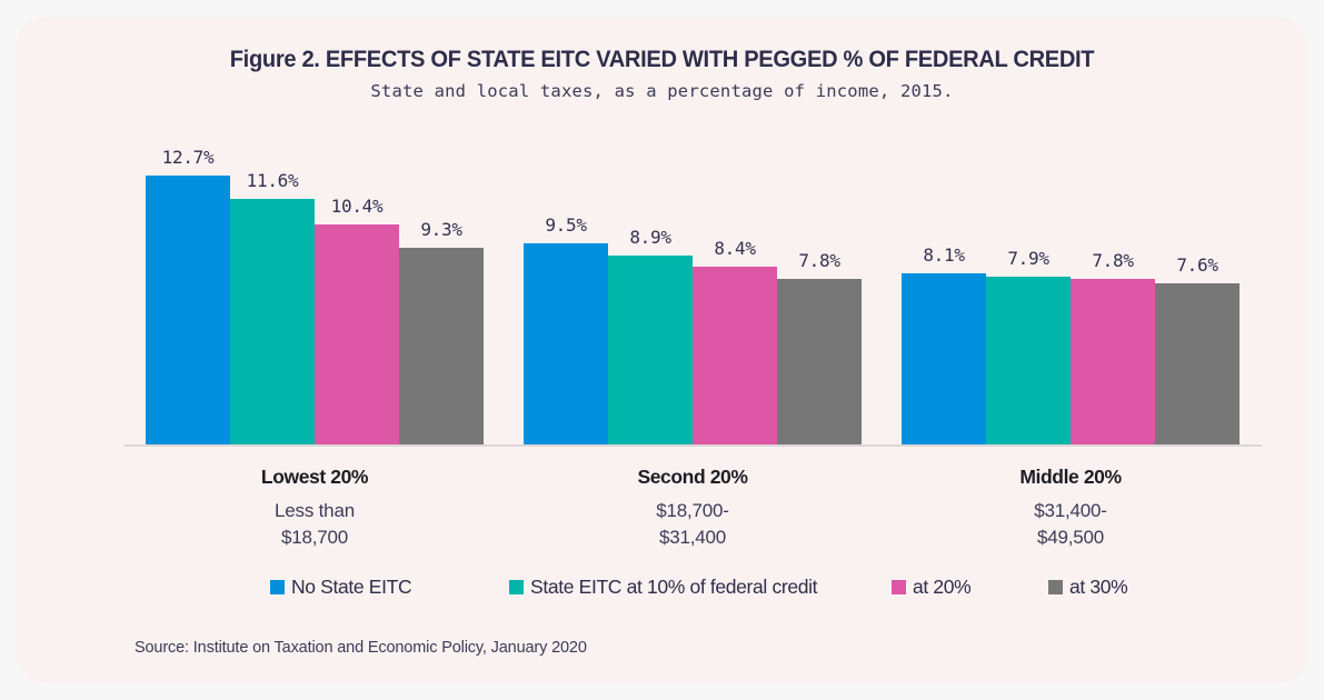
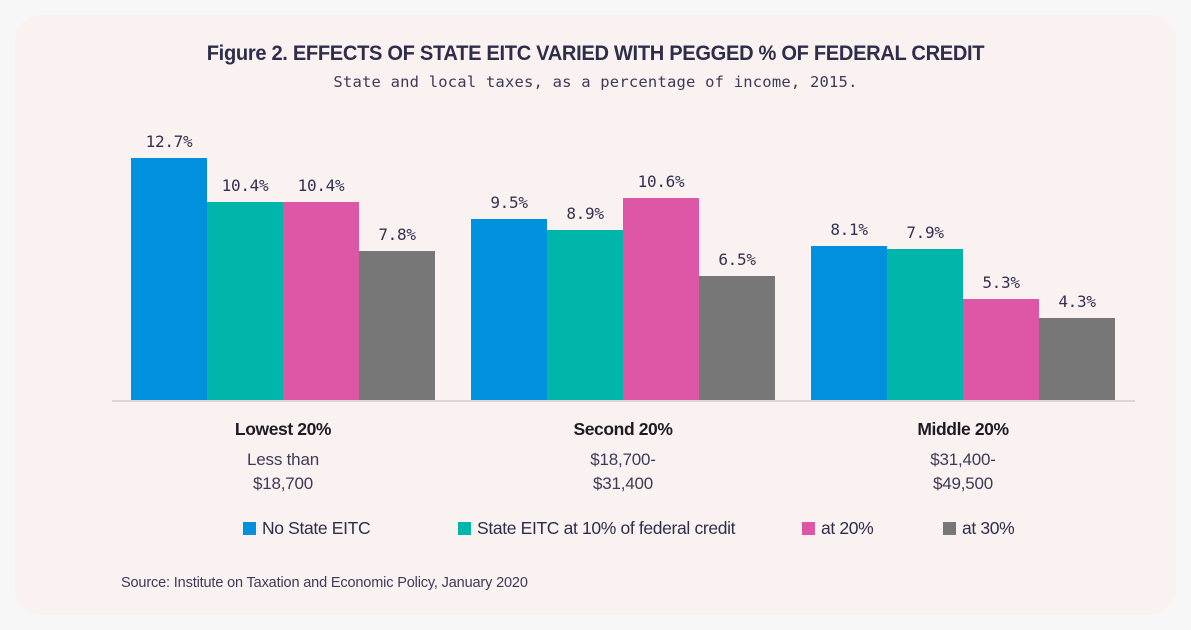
State EITC at 10% of federal credit/Lowest 20%: 11.6% -> 10.4%
at 30%/Lowest 20%: 9.3% -> 7.8%
at 20%/Second 20%: 8.4% -> 10.6%
at 30%/Second 20%: 7.8% -> 6.5%
at 20%/Middle 20%: 7.8% -> 5.3%
at 30%/Middle 20%: 7.6% -> 4.3%
